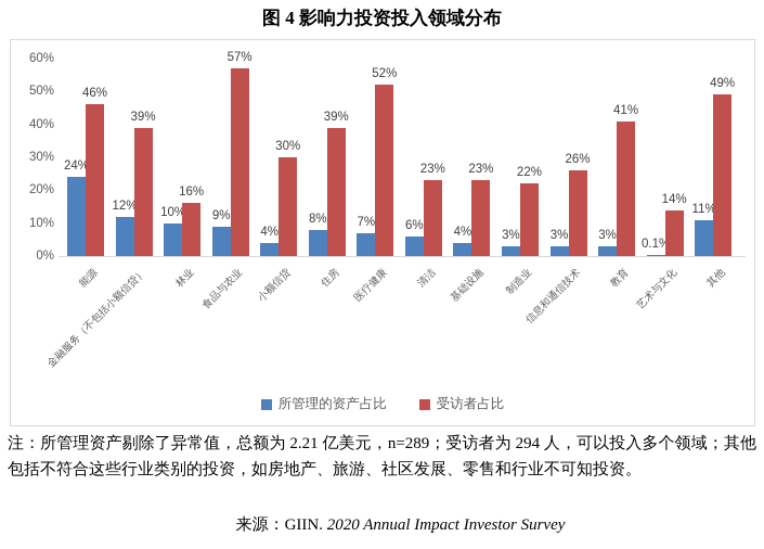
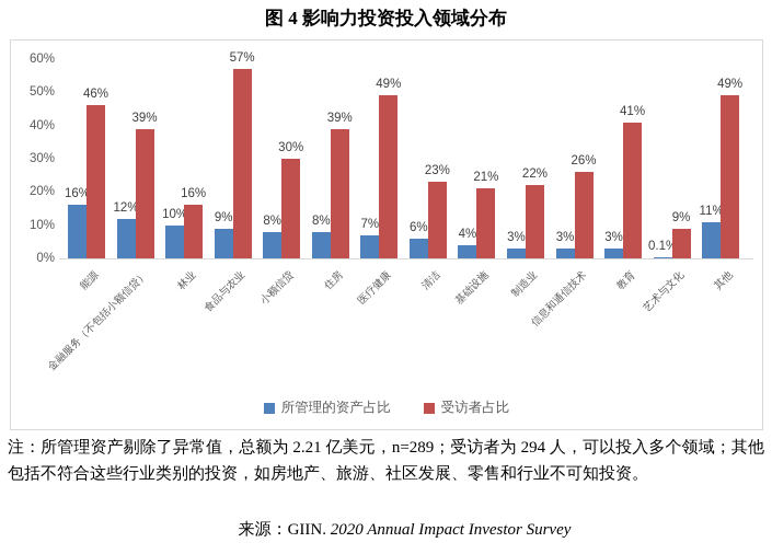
所管理的资产占比/能源: 24% -> 16%
所管理的资产占比/小额信贷: 4% -> 8%
受访者占比/医疗健康: 52% -> 49%
受访者占比/基础设施: 23% -> 21%
受访者占比/艺术与文化: 14% -> 9%
